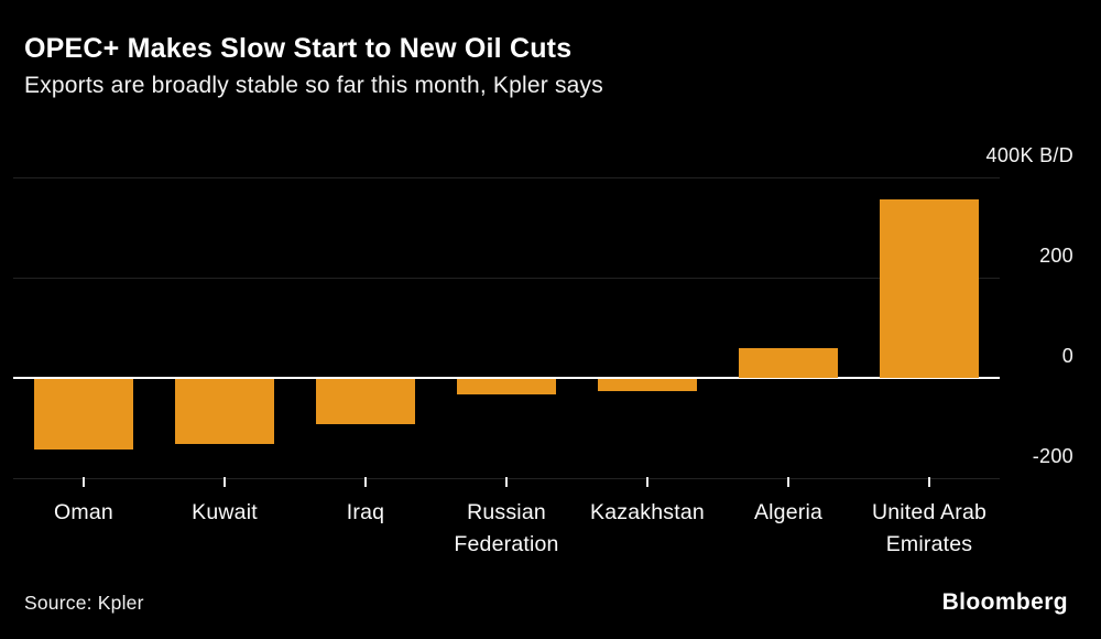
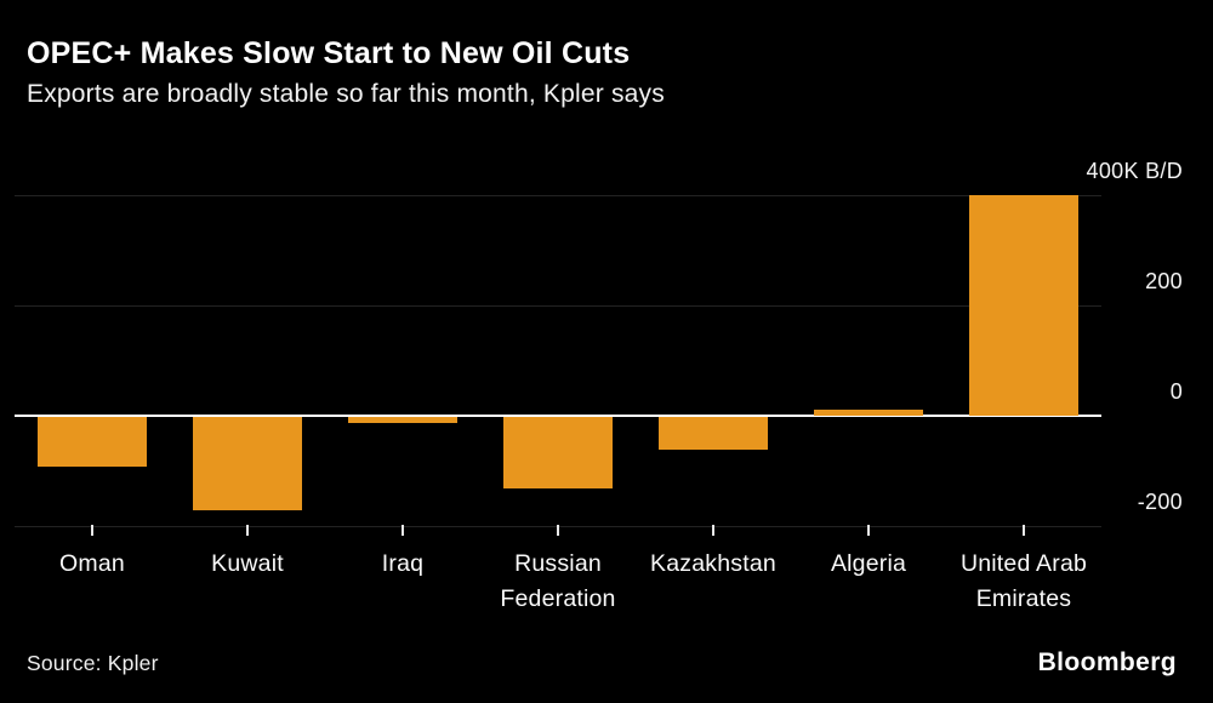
Oman: -140 -> -90
Kuwait: -130 -> -170
Iraq: -90 -> -10
Russian Federation: -30 -> -130
Kazakhstan: -20 -> -60
Algeria: 60 -> 10
United Arab Emirates: 360 -> 400
